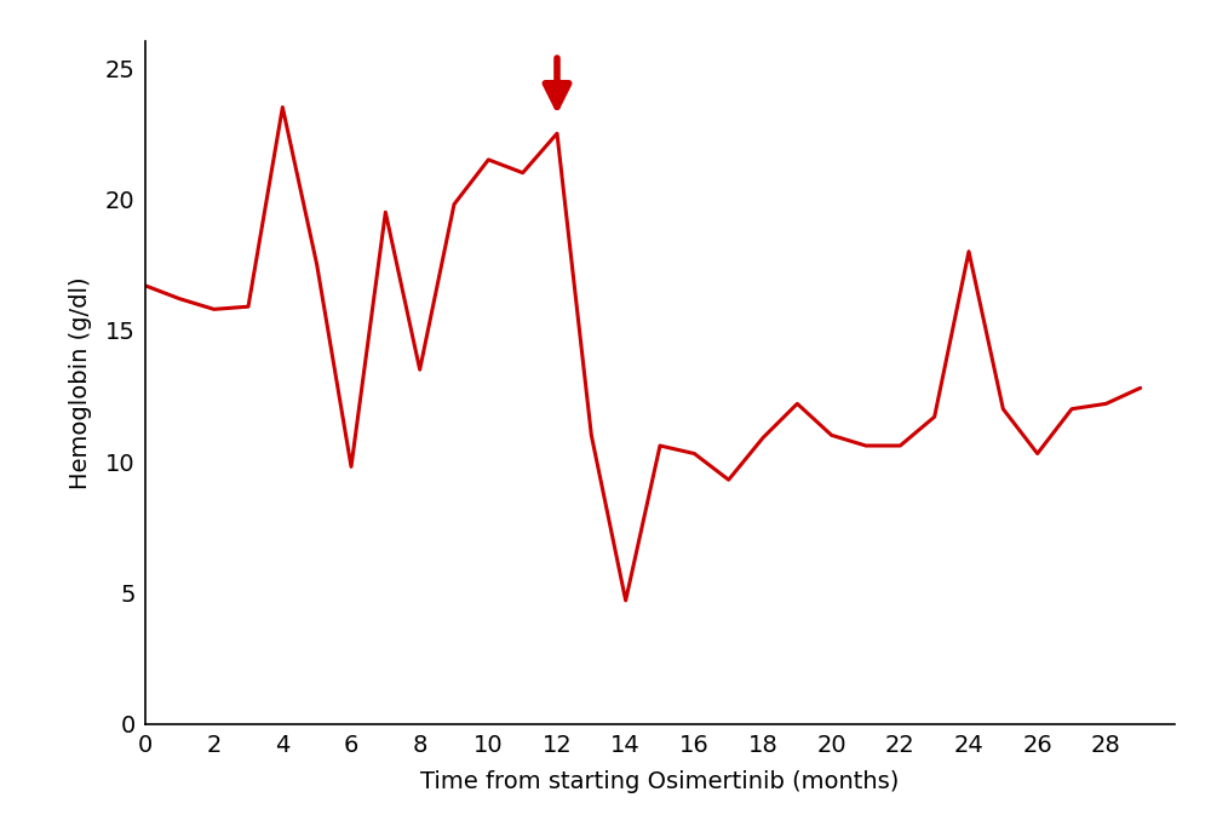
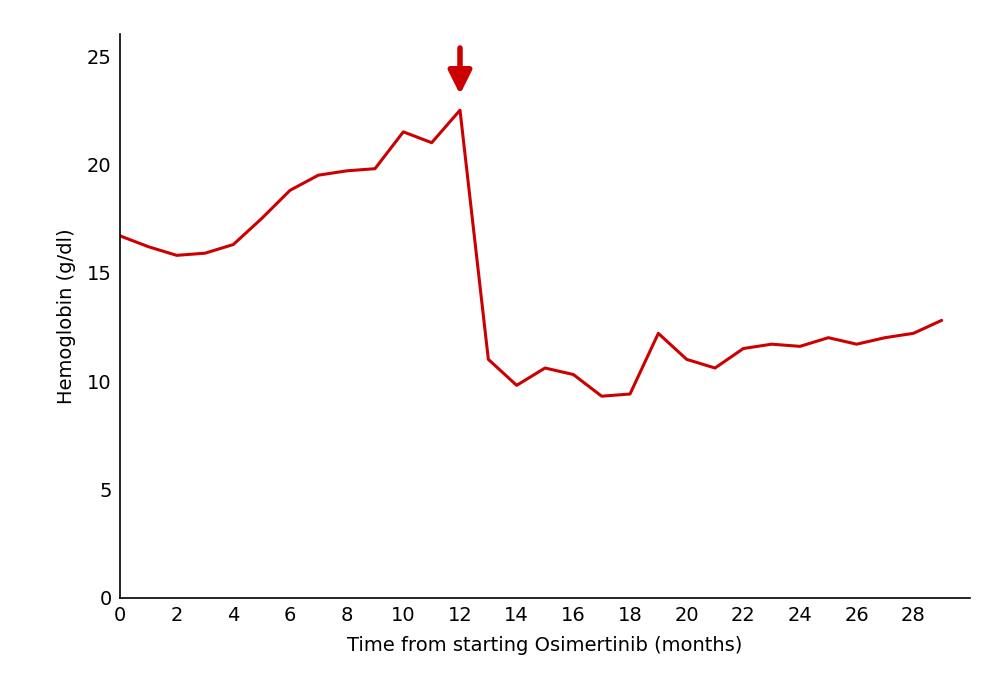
4: 23.5 -> 16.3
6: 9.8 -> 18.8
8: 13.5 -> 19.7
14: 4.7 -> 9.8
18: 10.9 -> 9.4
22: 10.6 -> 11.5
24: 18.0 -> 11.6
26: 10.3 -> 11.7
